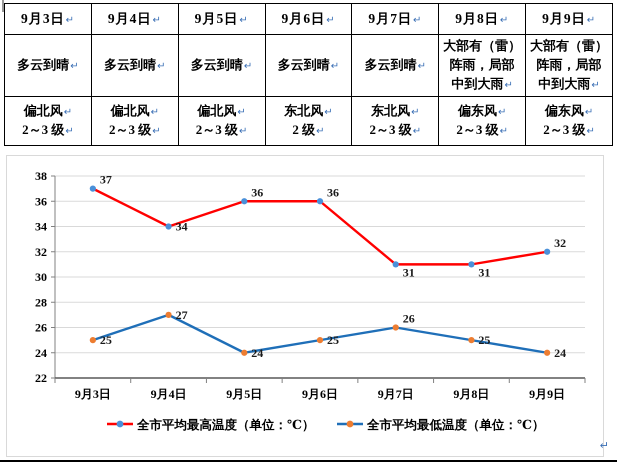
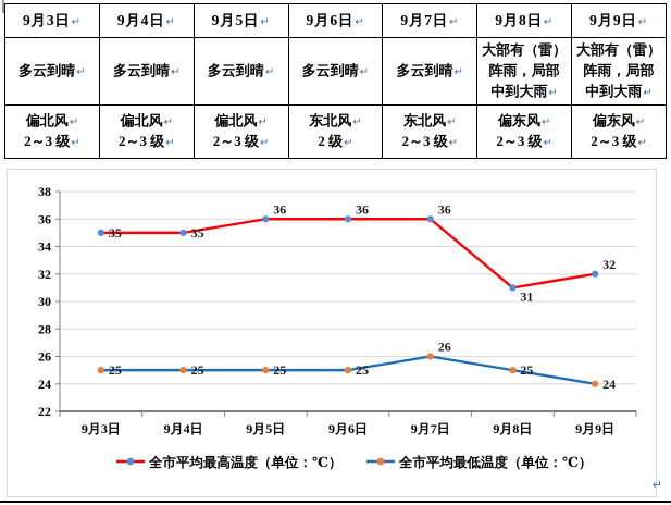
全市平均最高温度（单位：℃）/9月3日: 37 -> 35
全市平均最高温度（单位：℃）/9月4日: 34 -> 35
全市平均最低温度（单位：℃）/9月4日: 27 -> 25
全市平均最低温度（单位：℃）/9月5日: 24 -> 25
全市平均最高温度（单位：℃）/9月7日: 31 -> 36
